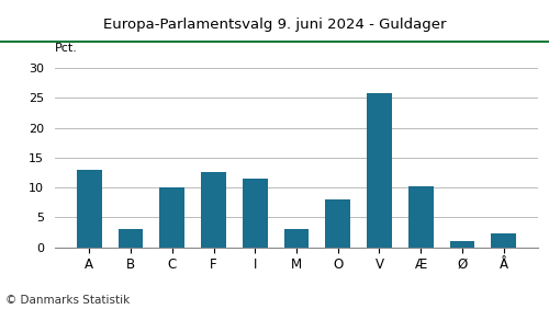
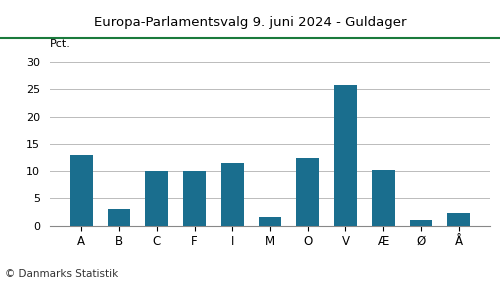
F: 12.5 -> 10.0
M: 3.0 -> 1.6
O: 8.0 -> 12.4
